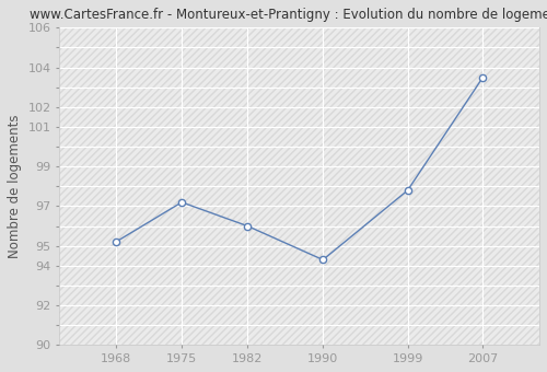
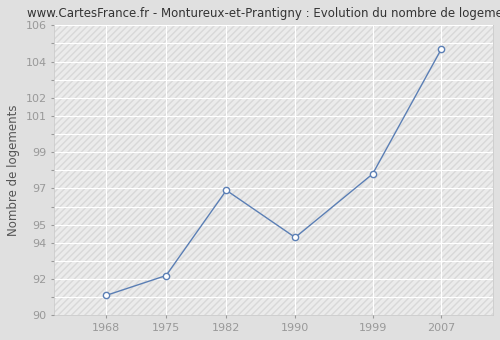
1968: 95.2 -> 91.1
1975: 97.2 -> 92.2
1982: 96.0 -> 96.9
2007: 103.5 -> 104.7
